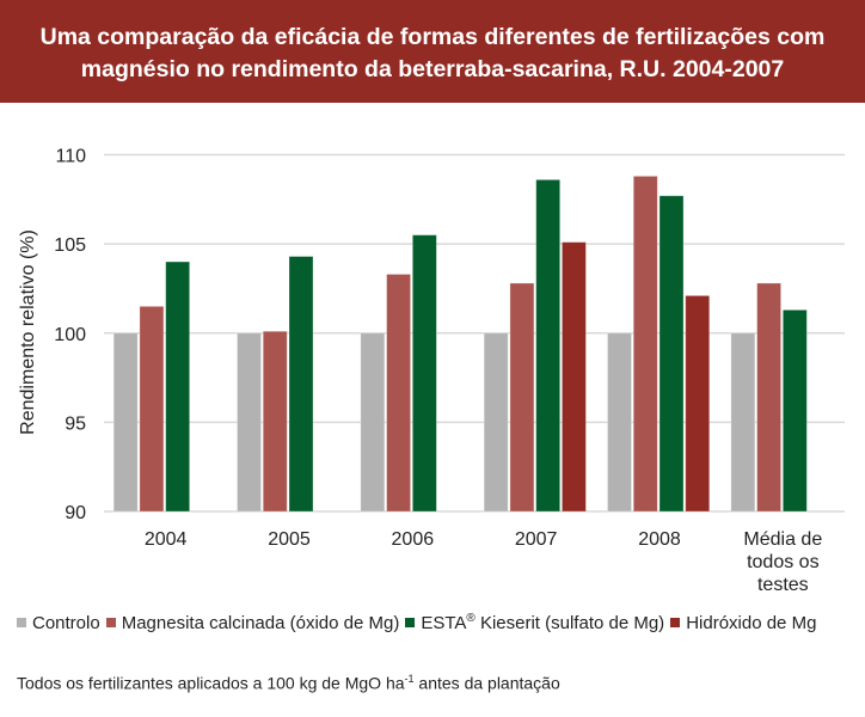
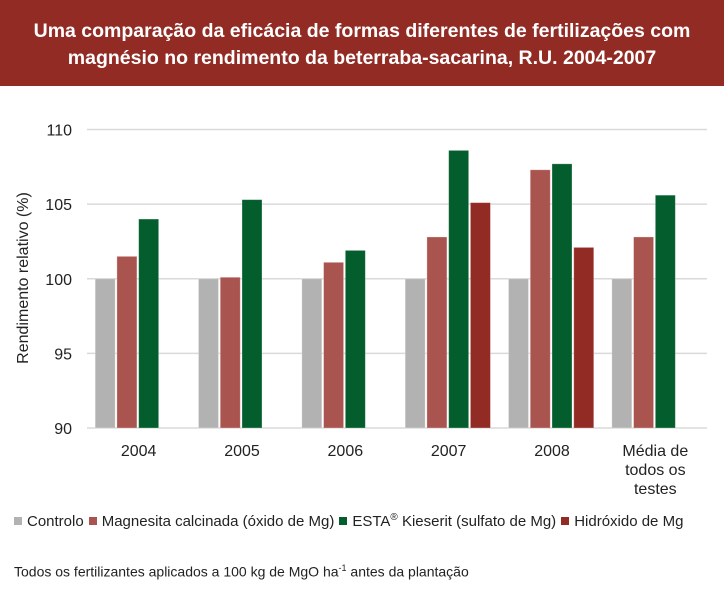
ESTA® Kieserit (sulfato de Mg)/2005: 104.3 -> 105.3
Magnesita calcinada (óxido de Mg)/2006: 103.3 -> 101.1
ESTA® Kieserit (sulfato de Mg)/2006: 105.5 -> 101.9
Magnesita calcinada (óxido de Mg)/2008: 108.8 -> 107.3
ESTA® Kieserit (sulfato de Mg)/Média de todos os testes: 101.3 -> 105.6
